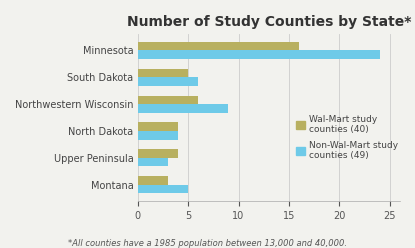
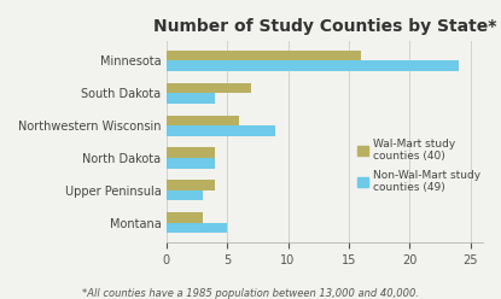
Wal-Mart study counties (40)/South Dakota: 5 -> 7
Non-Wal-Mart study counties (49)/South Dakota: 6 -> 4
